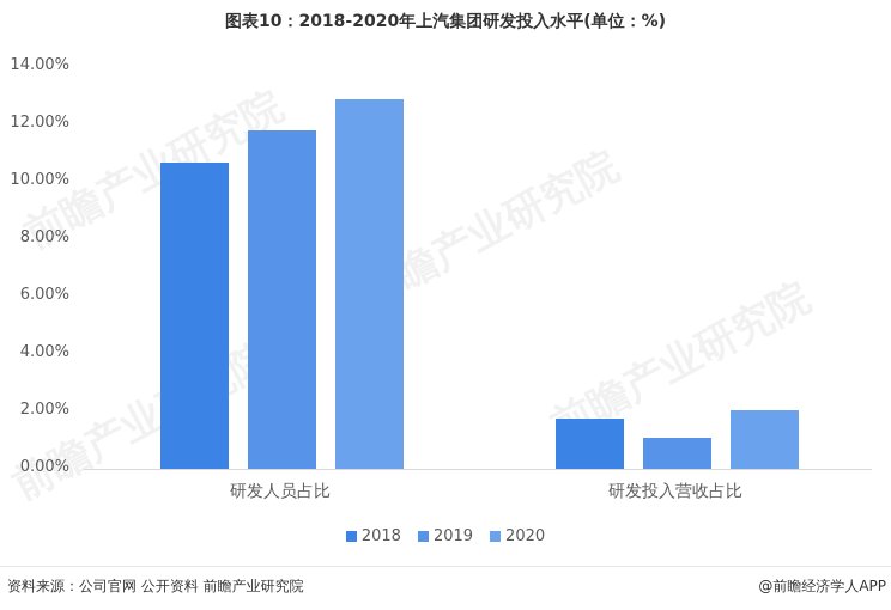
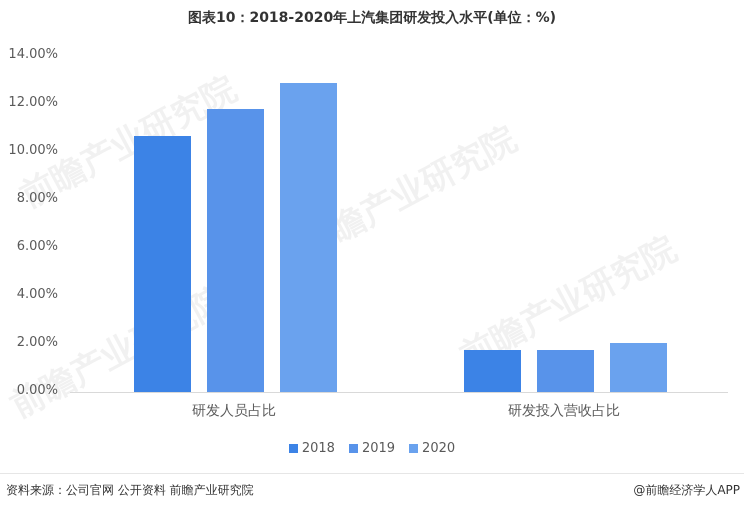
2019/研发投入营收占比: 1.1% -> 1.8%
